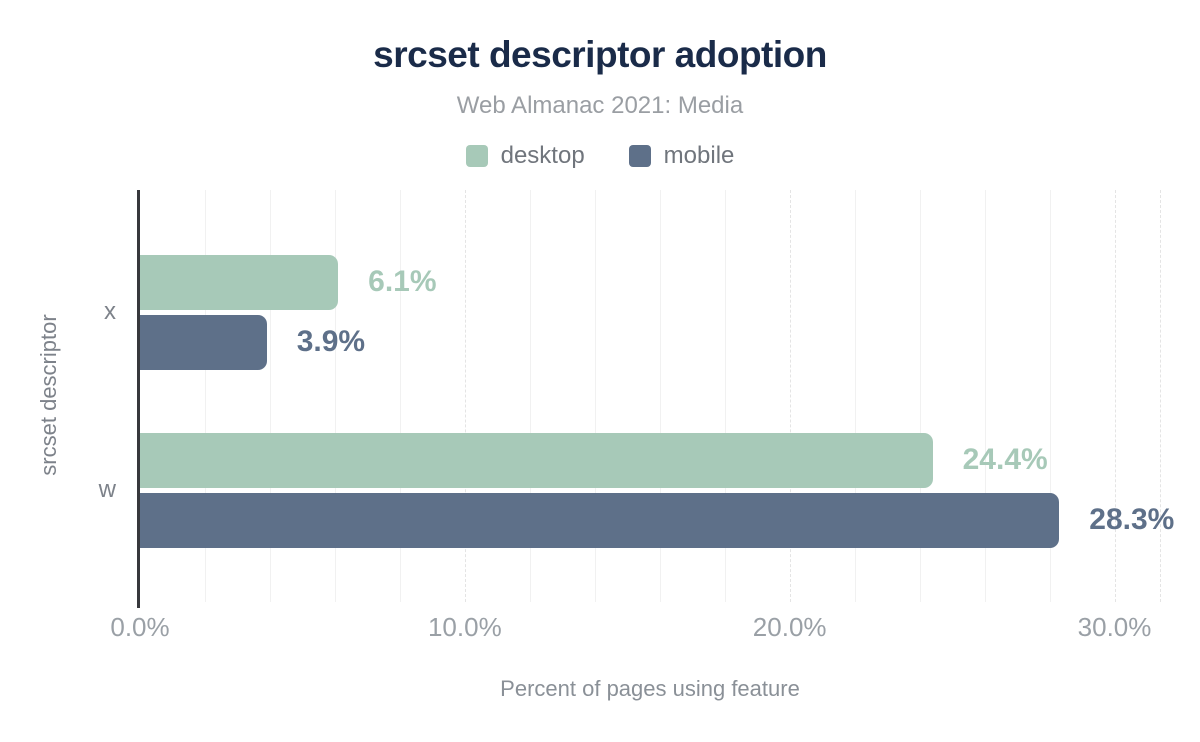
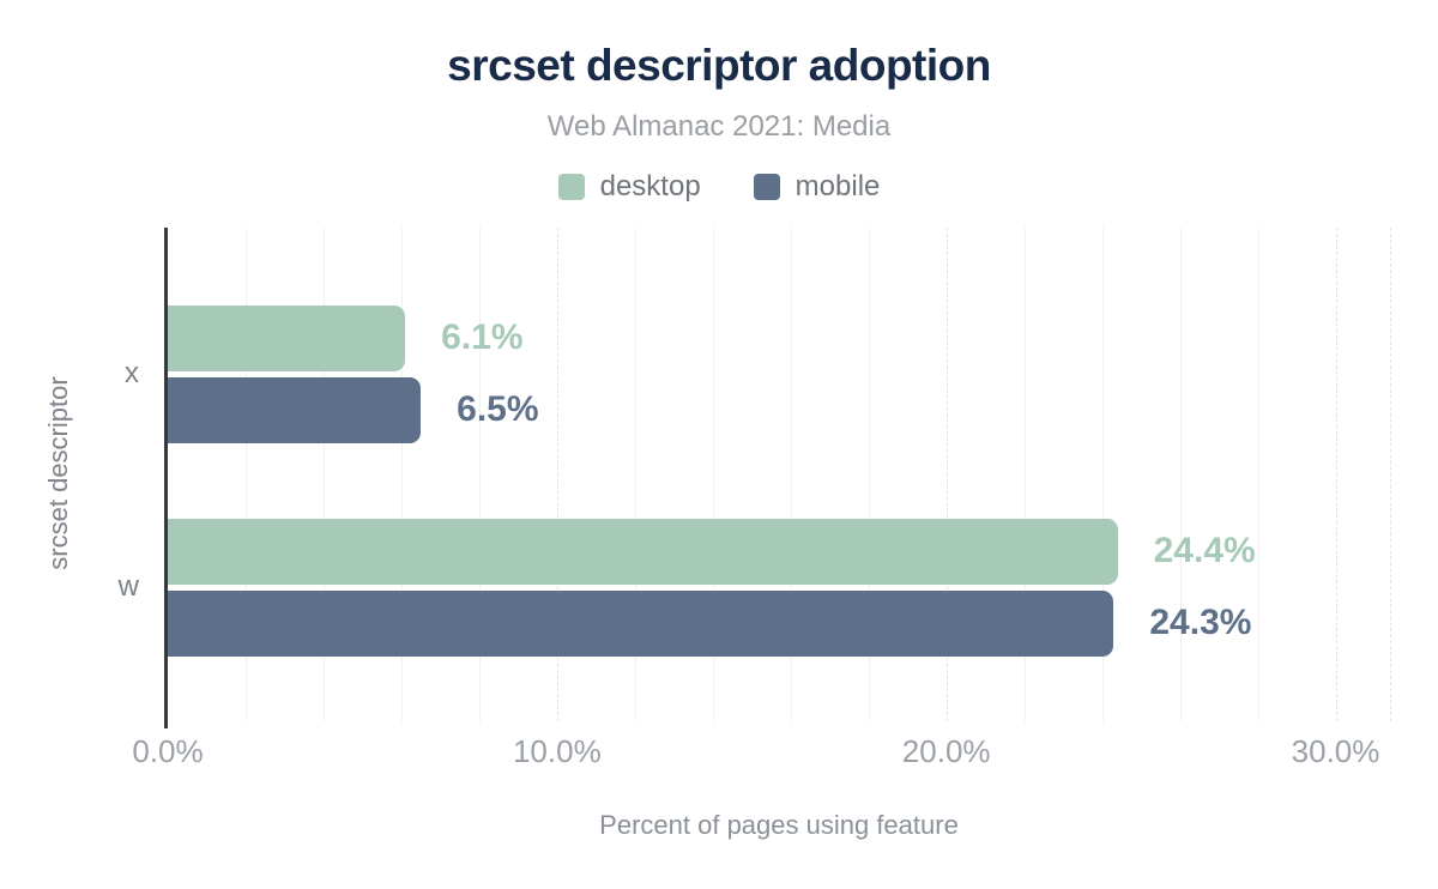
mobile/x: 3.9% -> 6.5%
mobile/w: 28.3% -> 24.3%
